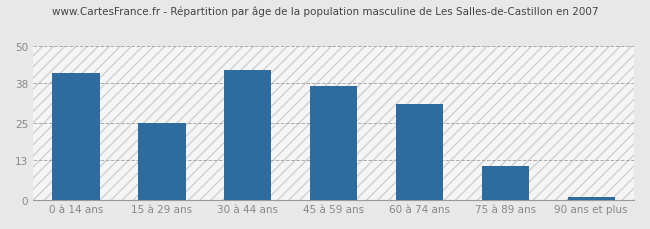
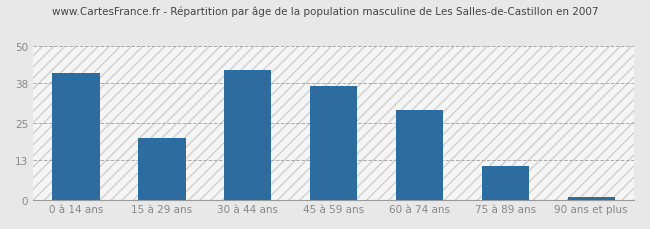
15 à 29 ans: 25 -> 20
60 à 74 ans: 31 -> 29
